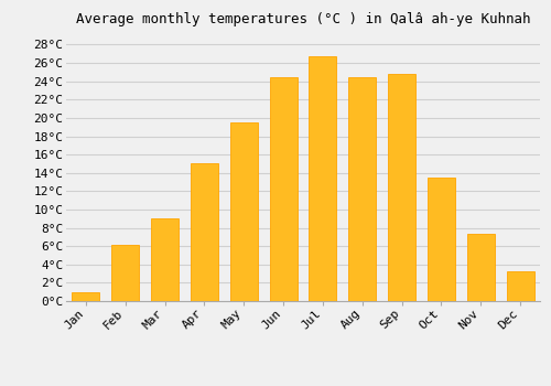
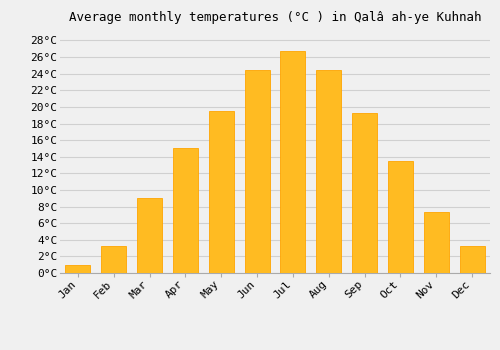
Feb: 6.2°C -> 3.3°C
Sep: 24.8°C -> 19.3°C
